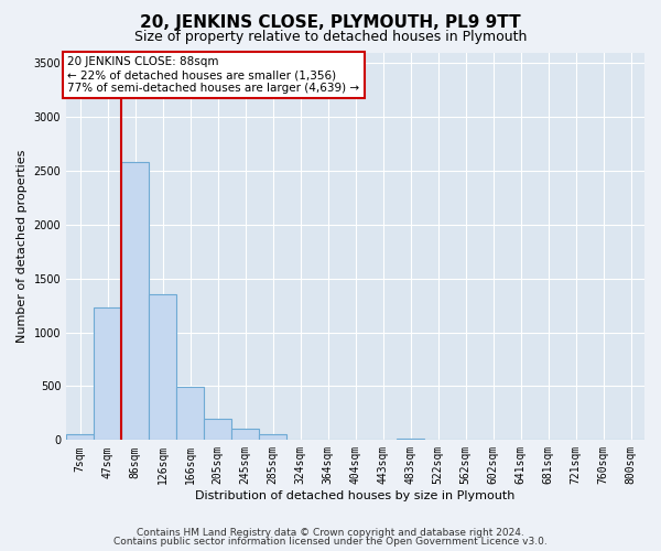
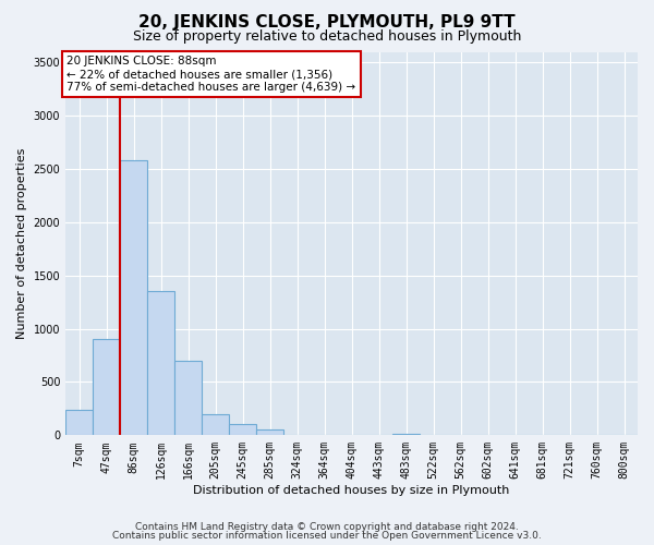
7sqm: 50 -> 240
47sqm: 1230 -> 900
166sqm: 490 -> 700
